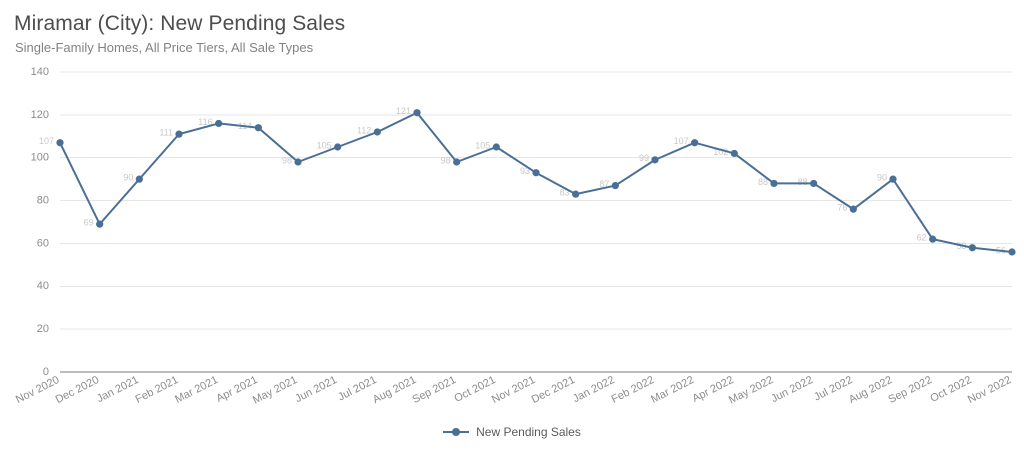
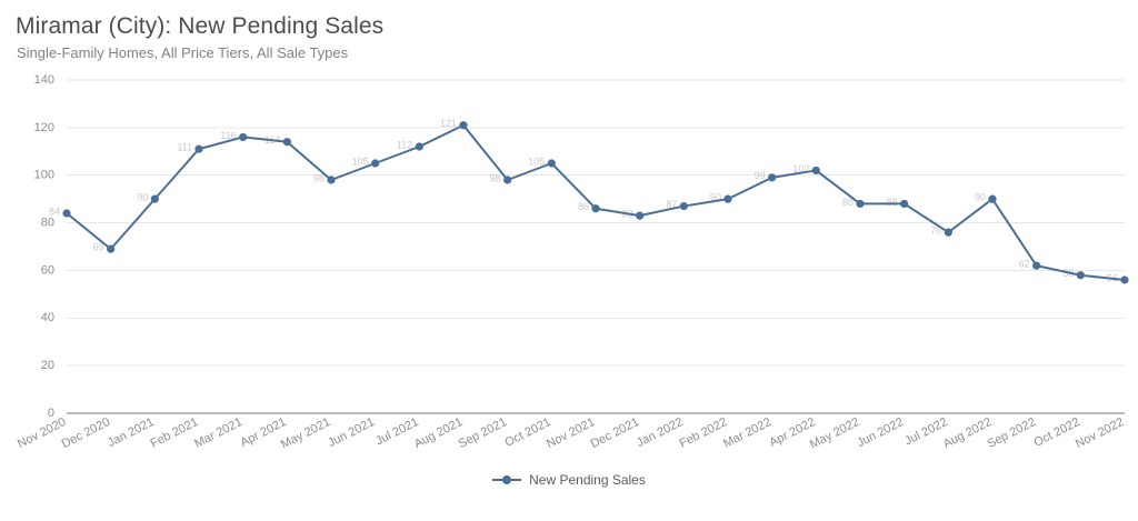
Nov 2020: 107 -> 84
Nov 2021: 93 -> 86
Feb 2022: 99 -> 90
Mar 2022: 107 -> 99
